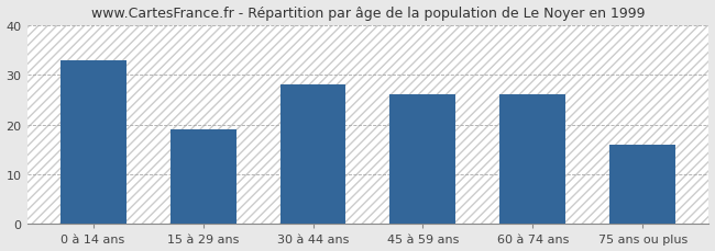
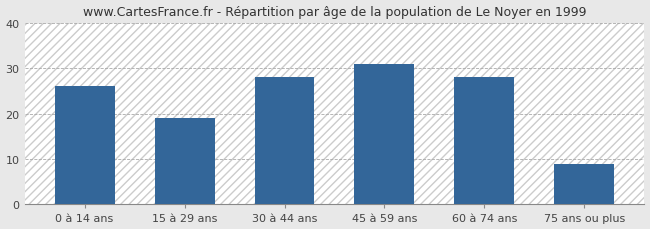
0 à 14 ans: 33 -> 26
45 à 59 ans: 26 -> 31
60 à 74 ans: 26 -> 28
75 ans ou plus: 16 -> 9
